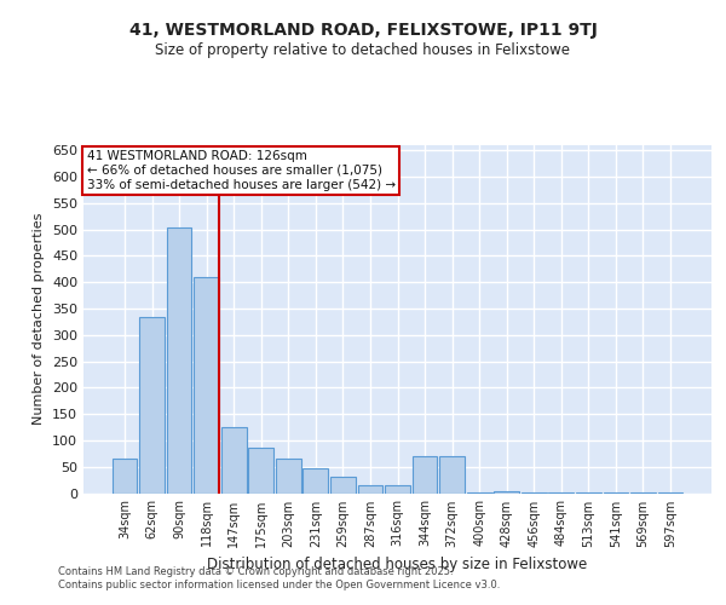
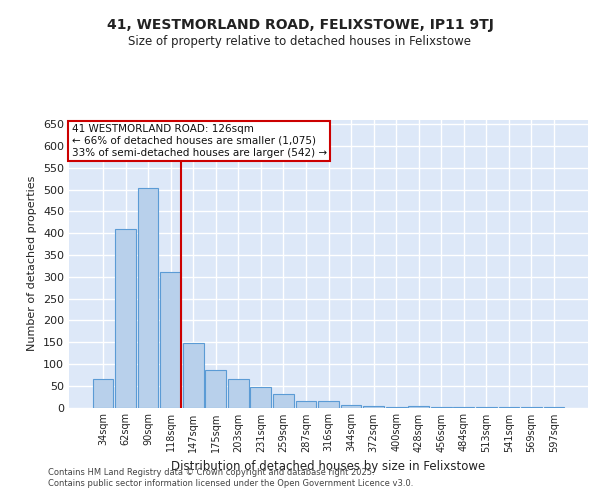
62sqm: 335 -> 410
118sqm: 410 -> 310
147sqm: 125 -> 148
344sqm: 70 -> 5
372sqm: 70 -> 3
